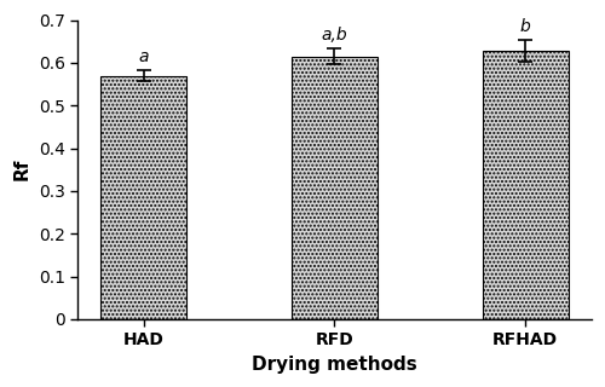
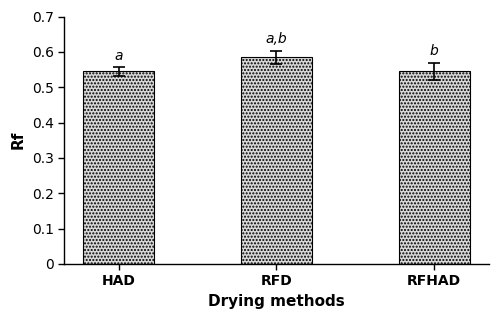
HAD: 0.570 -> 0.545
RFD: 0.615 -> 0.585
RFHAD: 0.628 -> 0.545
